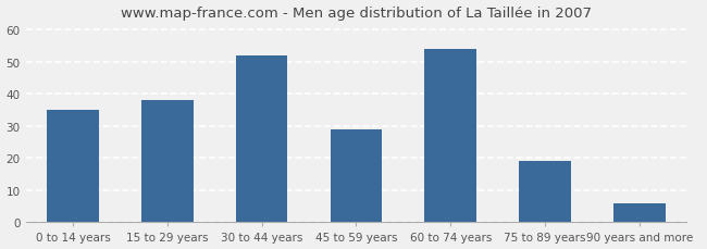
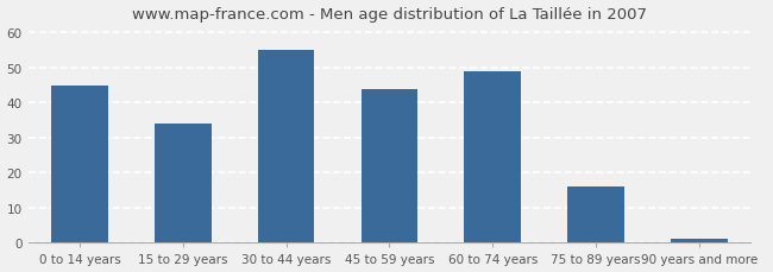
0 to 14 years: 35 -> 45
15 to 29 years: 38 -> 34
30 to 44 years: 52 -> 55
45 to 59 years: 29 -> 44
60 to 74 years: 54 -> 49
75 to 89 years: 19 -> 16
90 years and more: 6 -> 1
